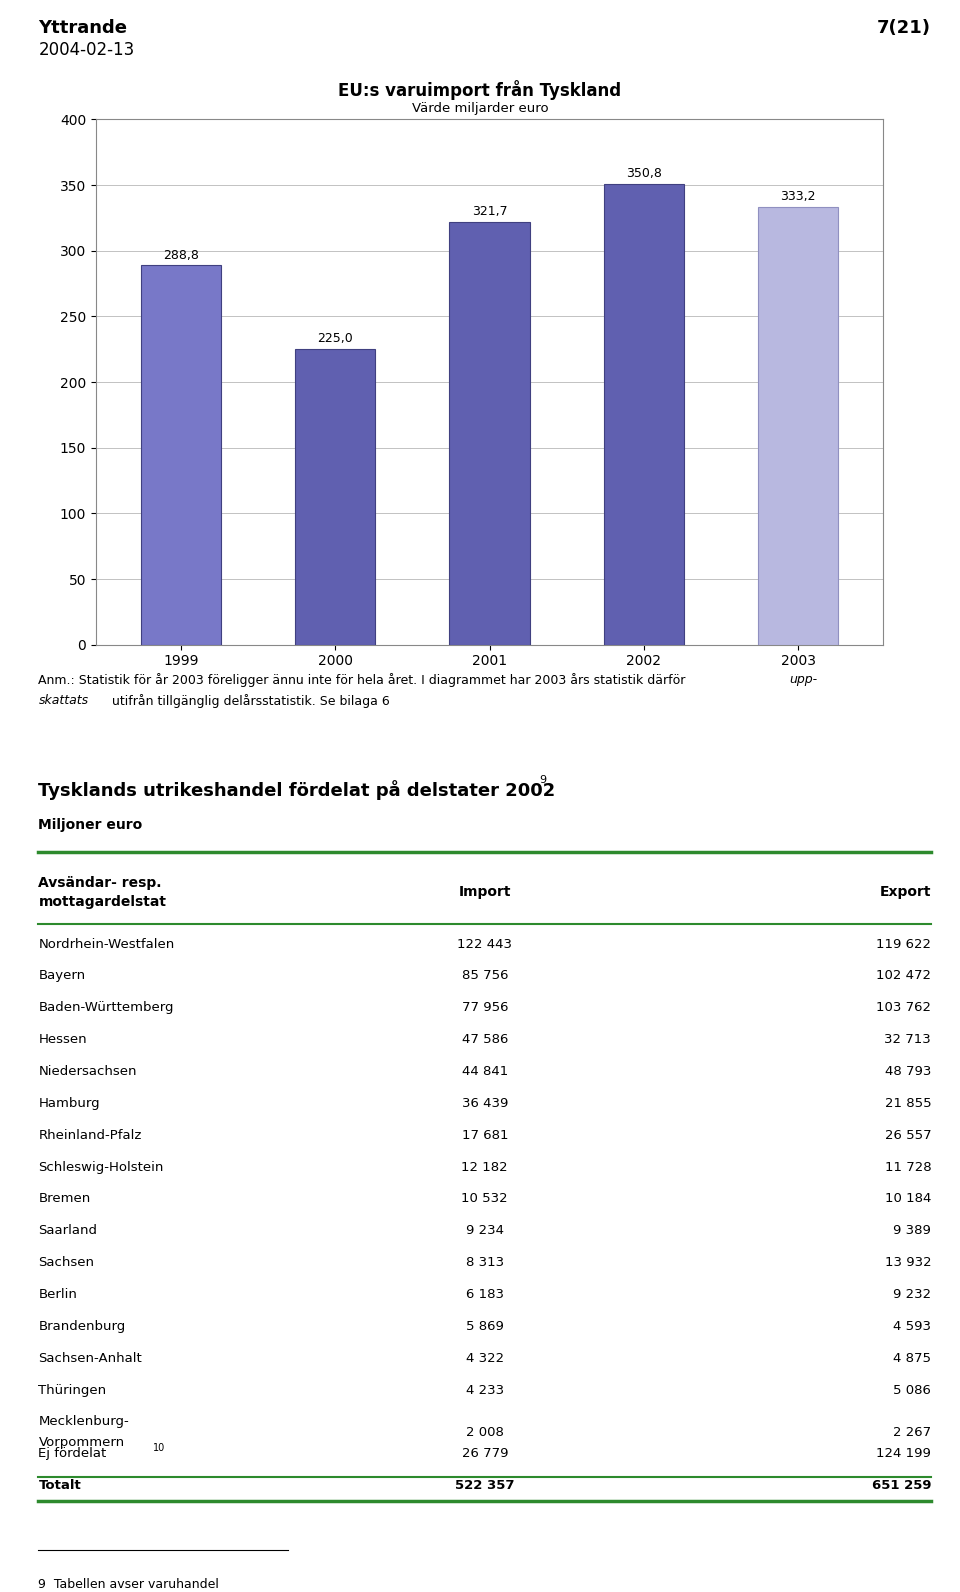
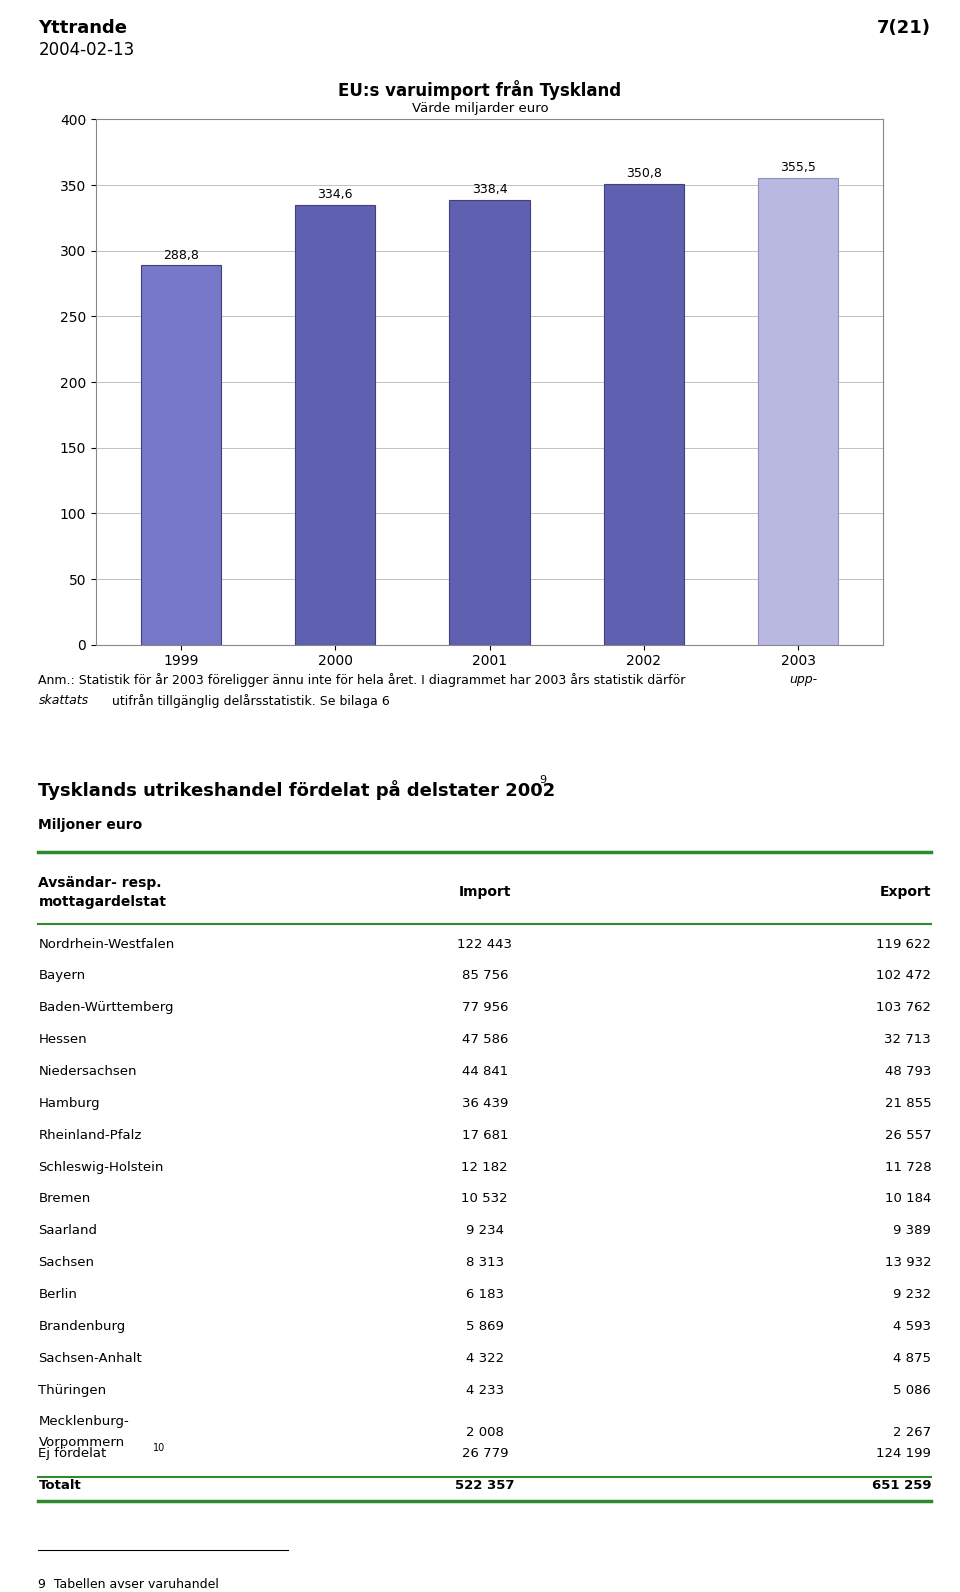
2000: 225,0 -> 334,6
2001: 321,7 -> 338,4
2003: 333,2 -> 355,5
